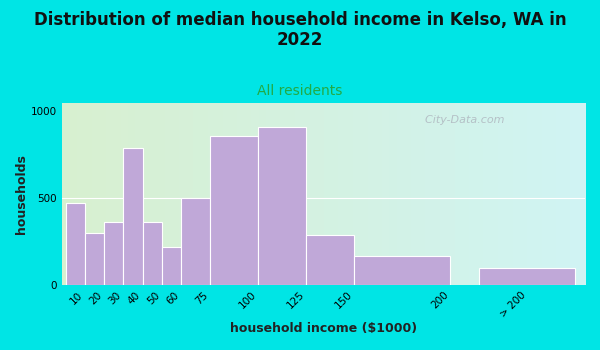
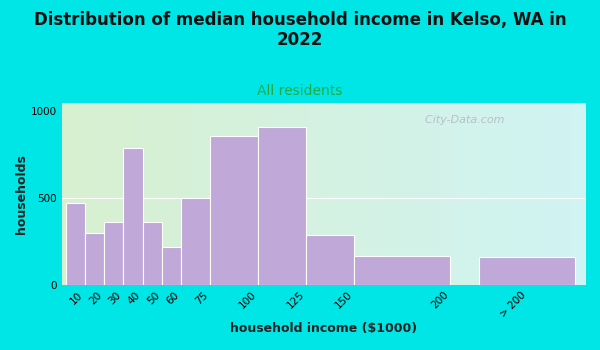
> 200: 100 -> 160
